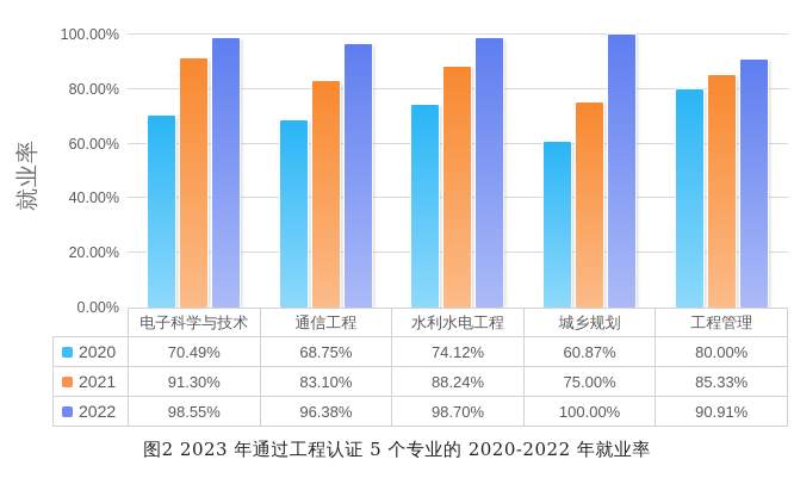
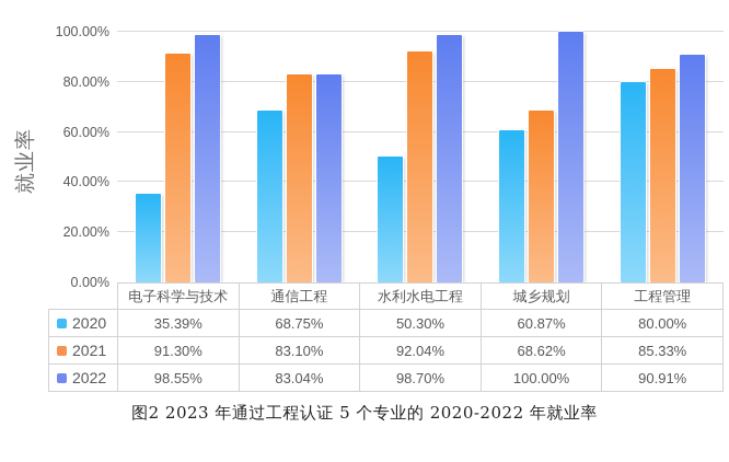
2020/电子科学与技术: 70.49% -> 35.39%
2022/通信工程: 96.38% -> 83.04%
2020/水利水电工程: 74.12% -> 50.30%
2021/水利水电工程: 88.24% -> 92.04%
2021/城乡规划: 75.00% -> 68.62%
